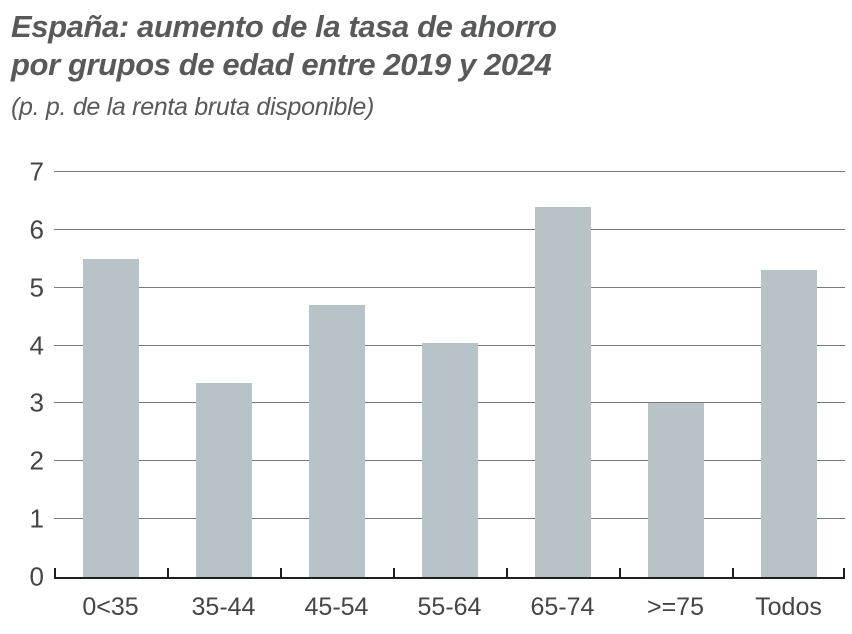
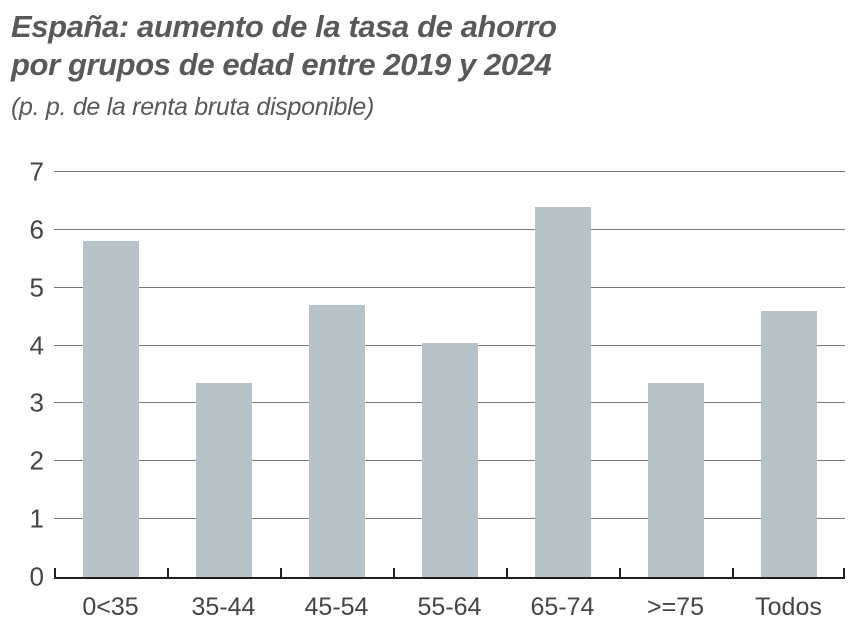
0<35: 5.5 -> 5.8
>=75: 3.0 -> 3.4
Todos: 5.3 -> 4.6
